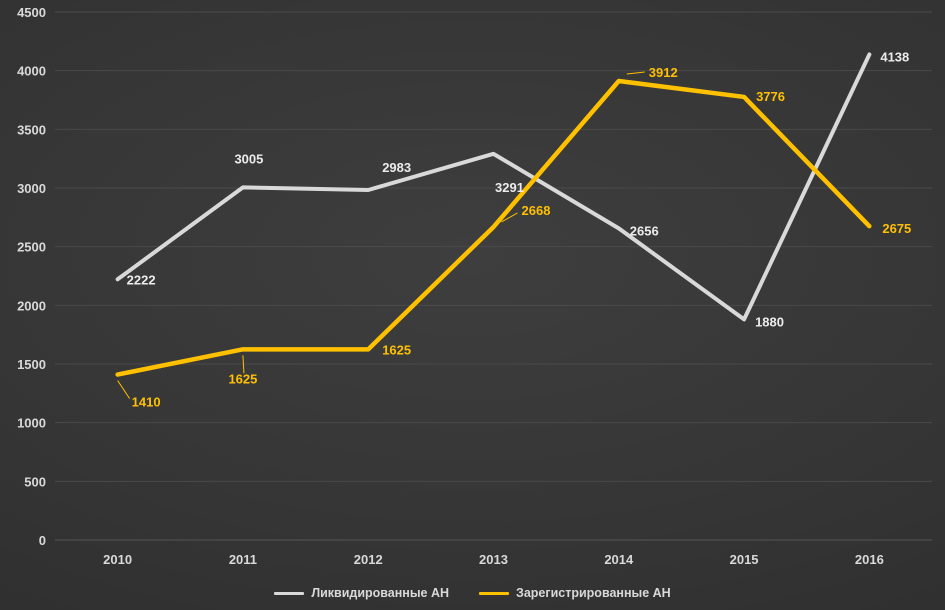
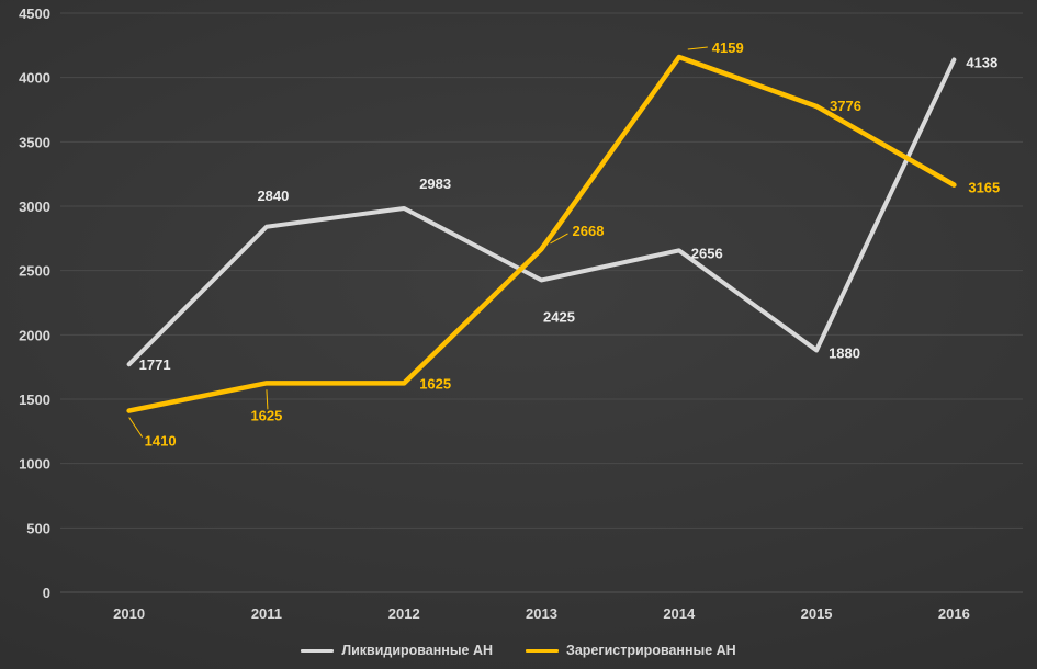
Ликвидированные АН/2010: 2222 -> 1771
Ликвидированные АН/2011: 3005 -> 2840
Ликвидированные АН/2013: 3291 -> 2425
Зарегистрированные АН/2014: 3912 -> 4159
Зарегистрированные АН/2016: 2675 -> 3165
